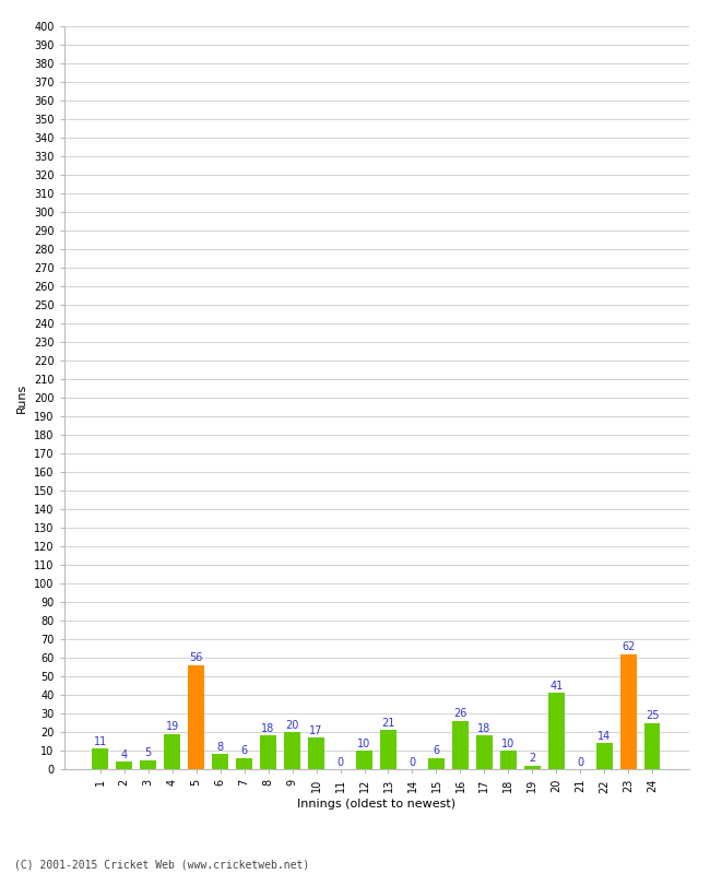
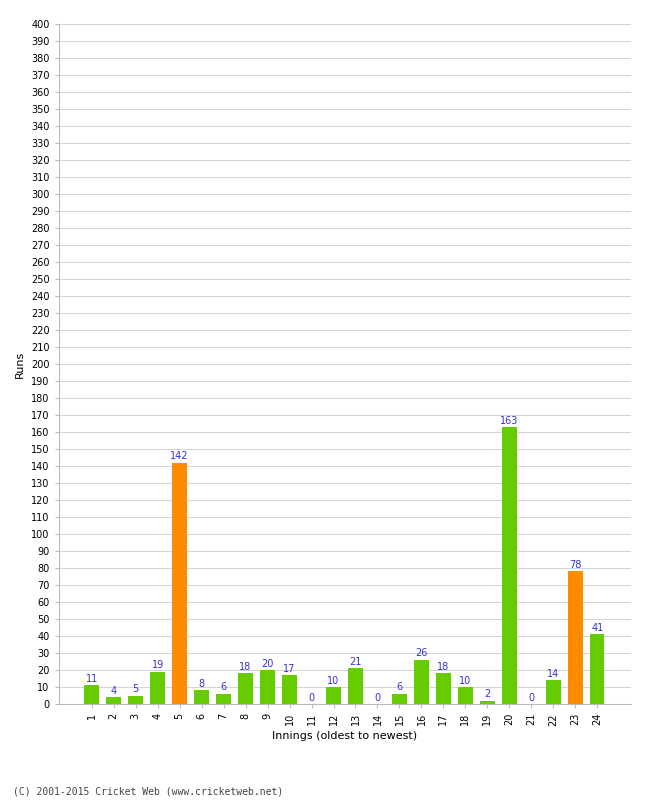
5: 56 -> 142
20: 41 -> 163
23: 62 -> 78
24: 25 -> 41
